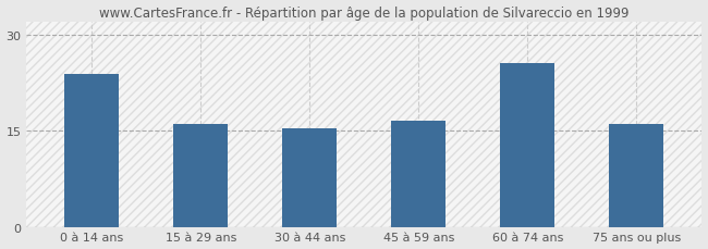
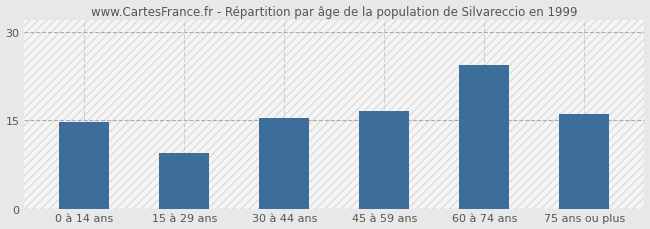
0 à 14 ans: 23.8 -> 14.7
15 à 29 ans: 16.0 -> 9.4
60 à 74 ans: 25.6 -> 24.4
